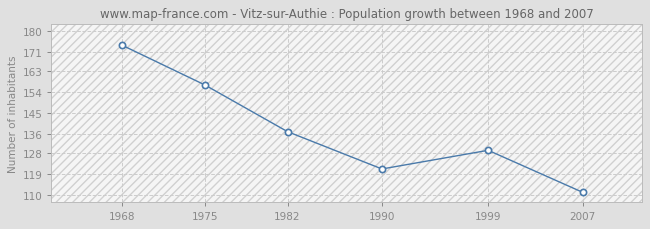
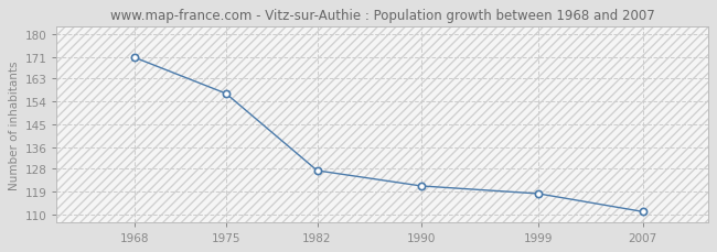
1968: 174 -> 171
1982: 137 -> 127
1999: 129 -> 118
